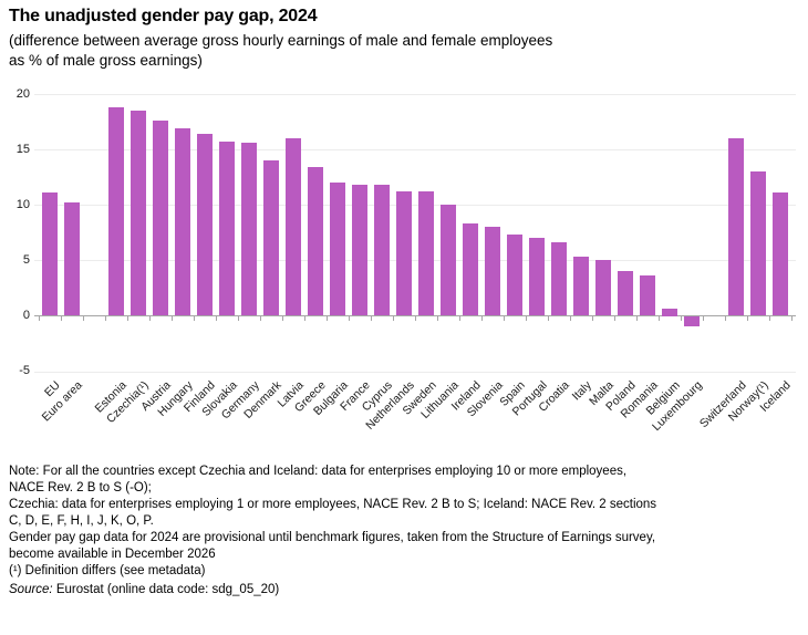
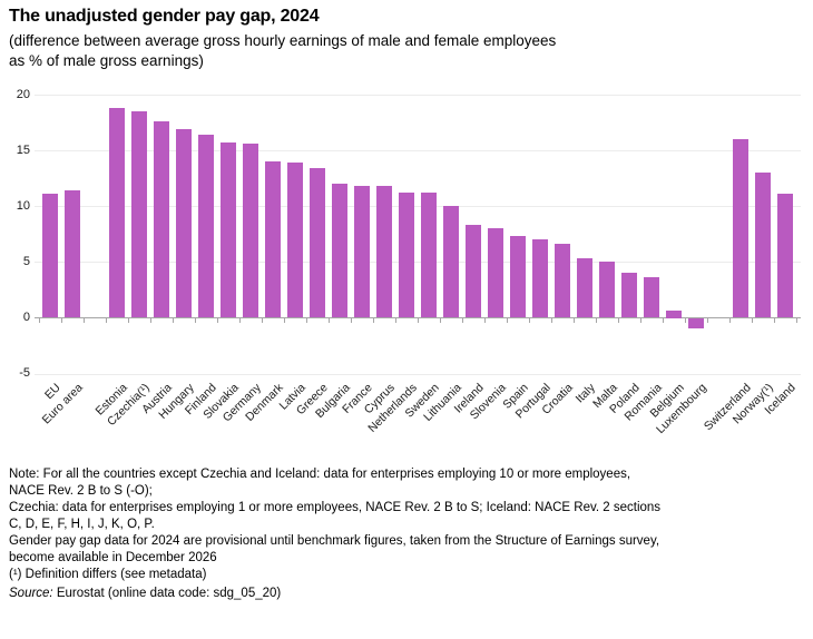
Euro area: 10.2 -> 11.4
Latvia: 16.0 -> 13.9
